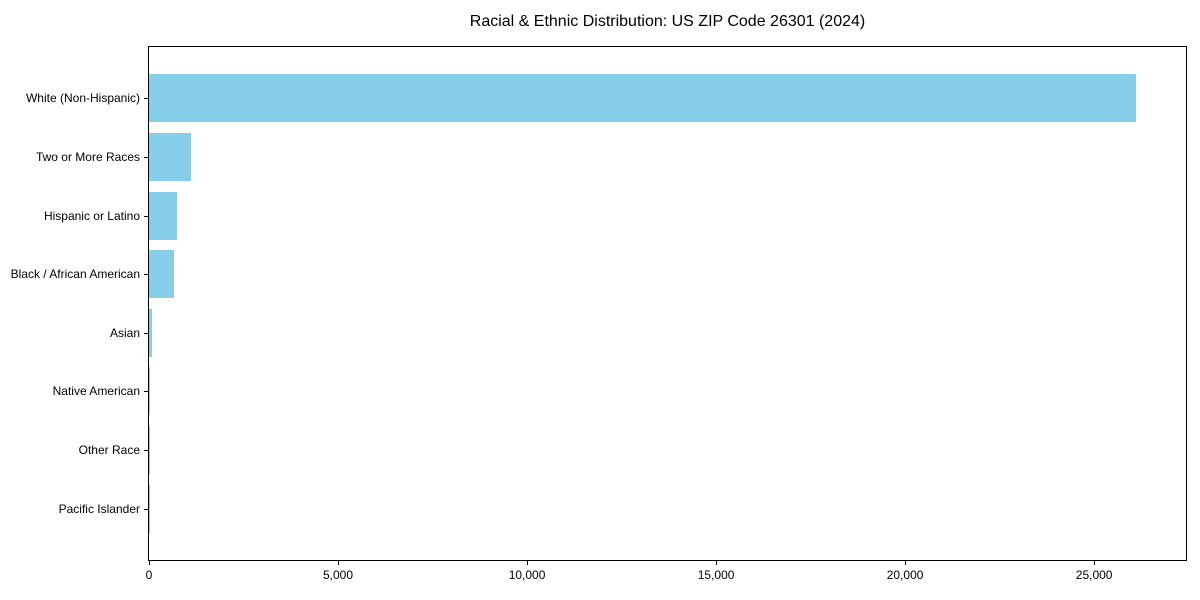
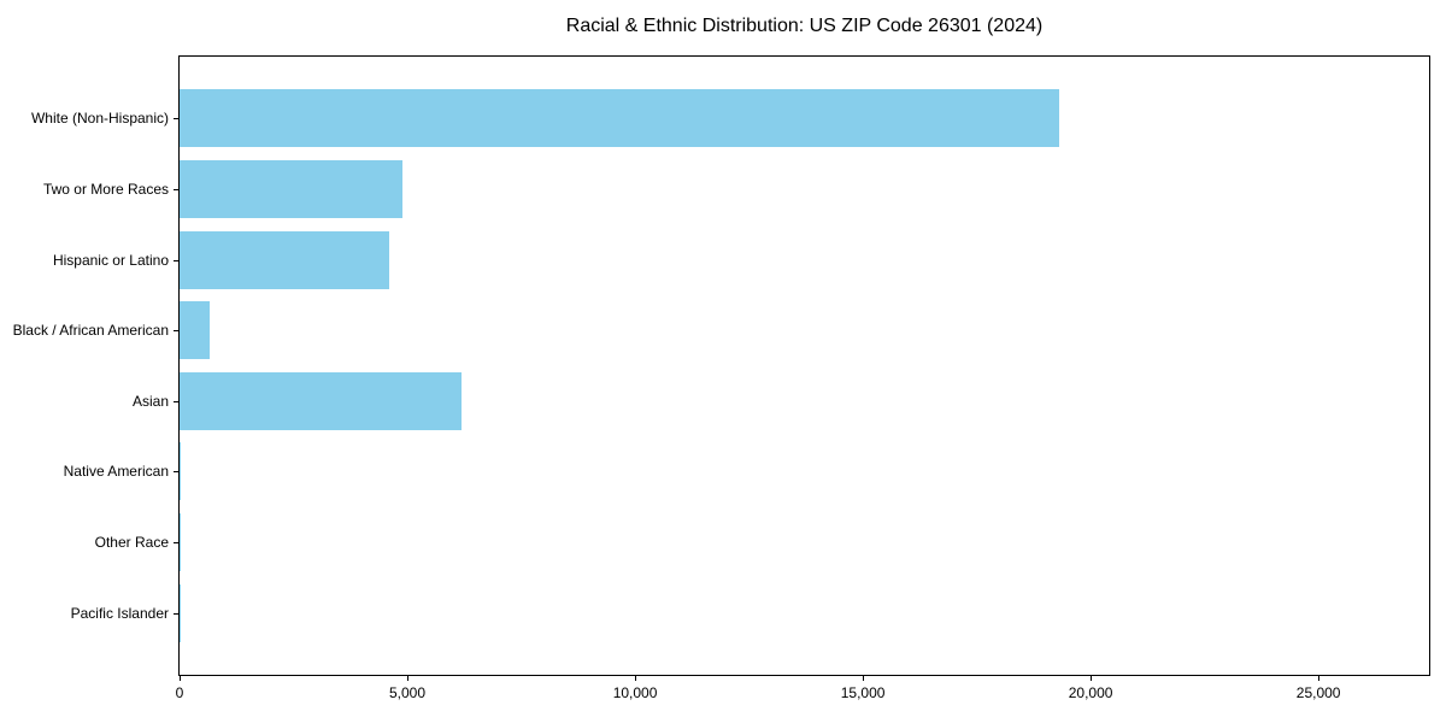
White (Non-Hispanic): 26100 -> 19300
Two or More Races: 1100 -> 4900
Hispanic or Latino: 800 -> 4600
Asian: 100 -> 6200
